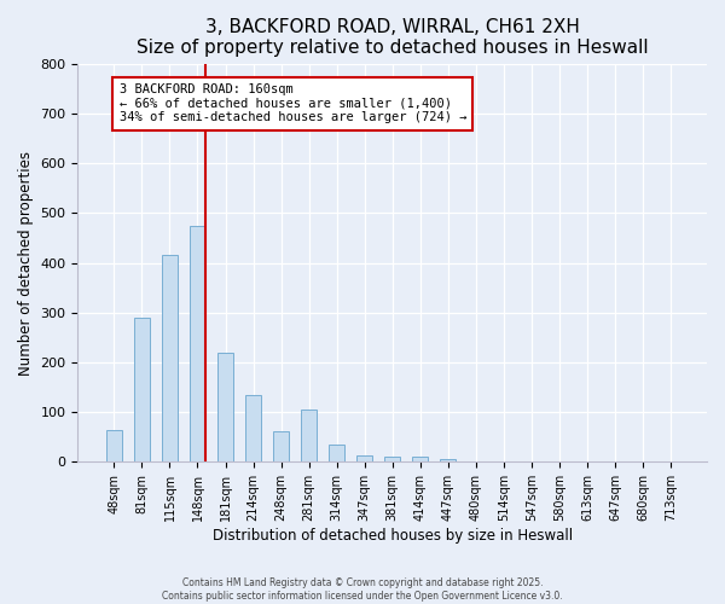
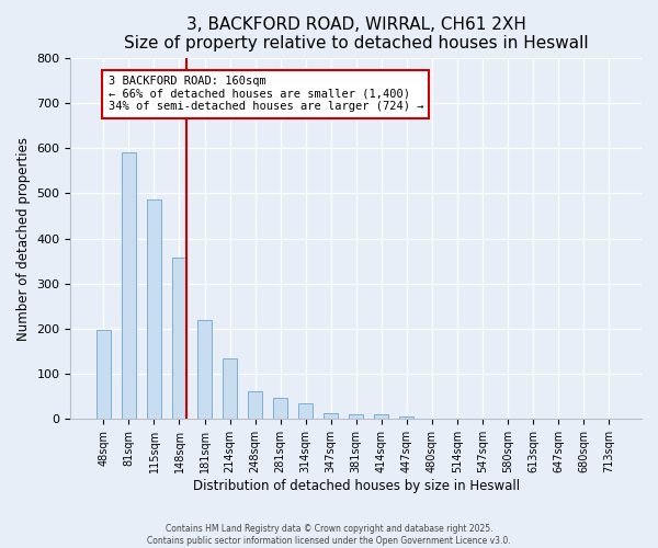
48sqm: 65 -> 197
81sqm: 290 -> 590
115sqm: 415 -> 487
148sqm: 475 -> 358
281sqm: 105 -> 47
